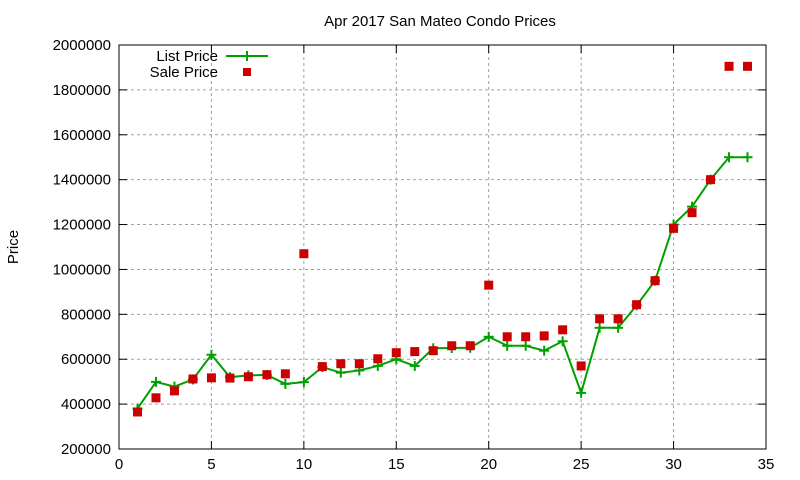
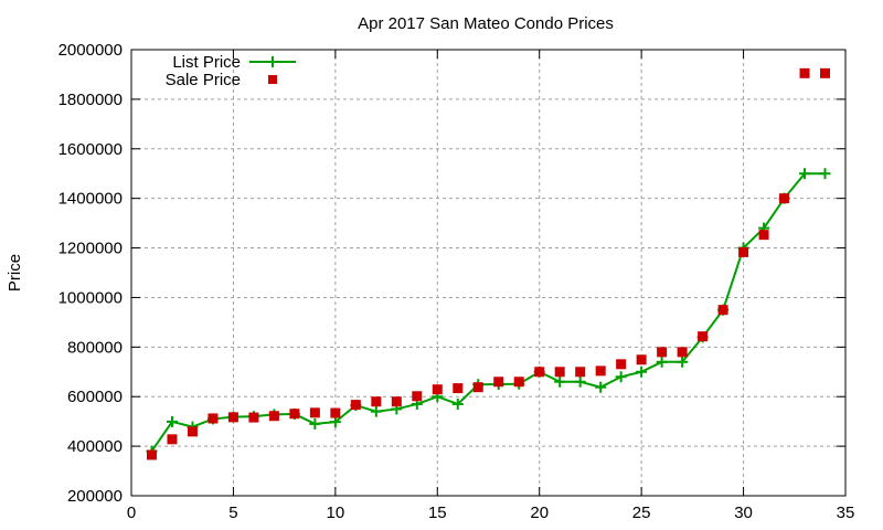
List Price/5: 620000 -> 520000
Sale Price/10: 1070000 -> 530000
Sale Price/20: 930000 -> 700000
List Price/25: 450000 -> 700000
Sale Price/25: 570000 -> 750000
